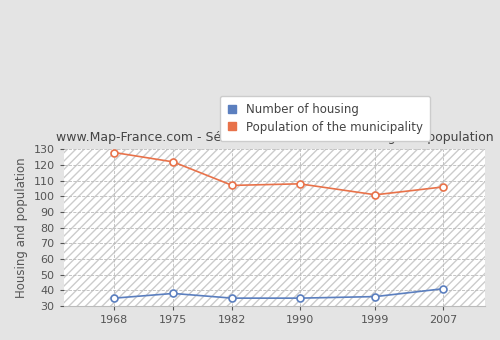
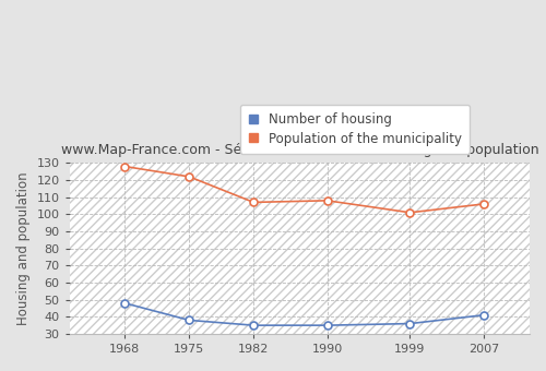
Number of housing/1968: 35 -> 48
